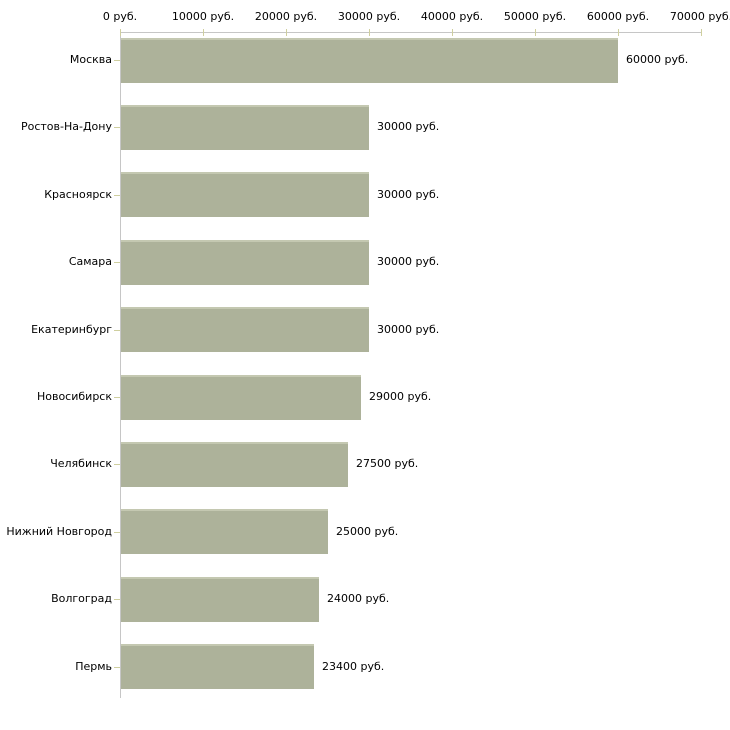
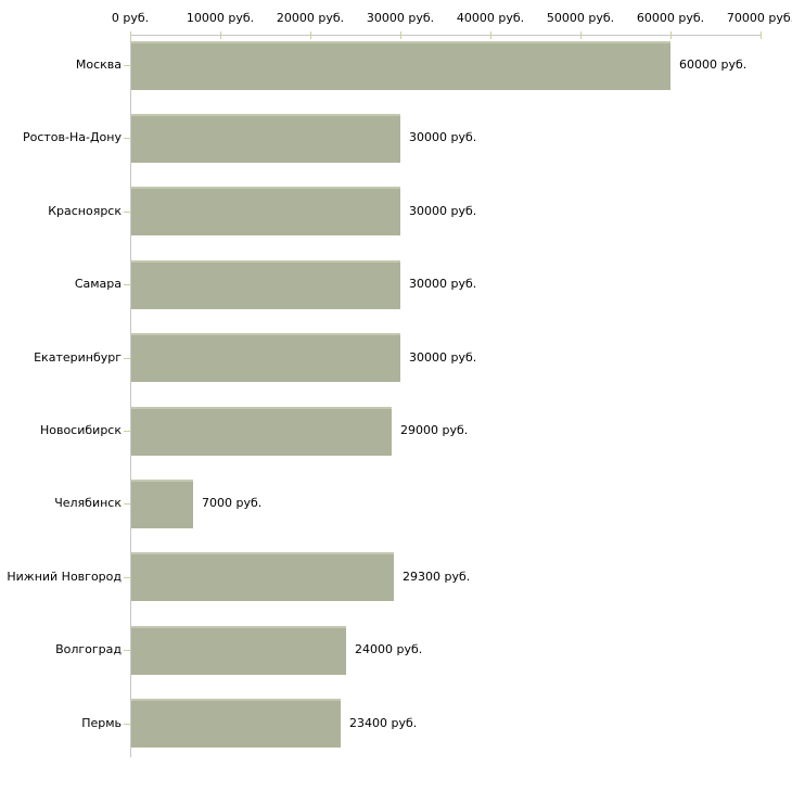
Челябинск: 27500 -> 7000
Нижний Новгород: 25000 -> 29300
